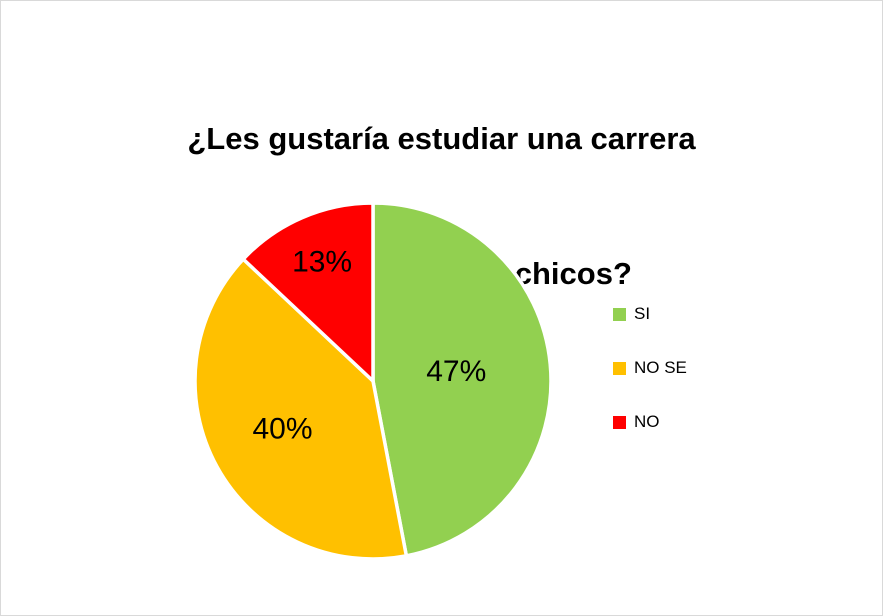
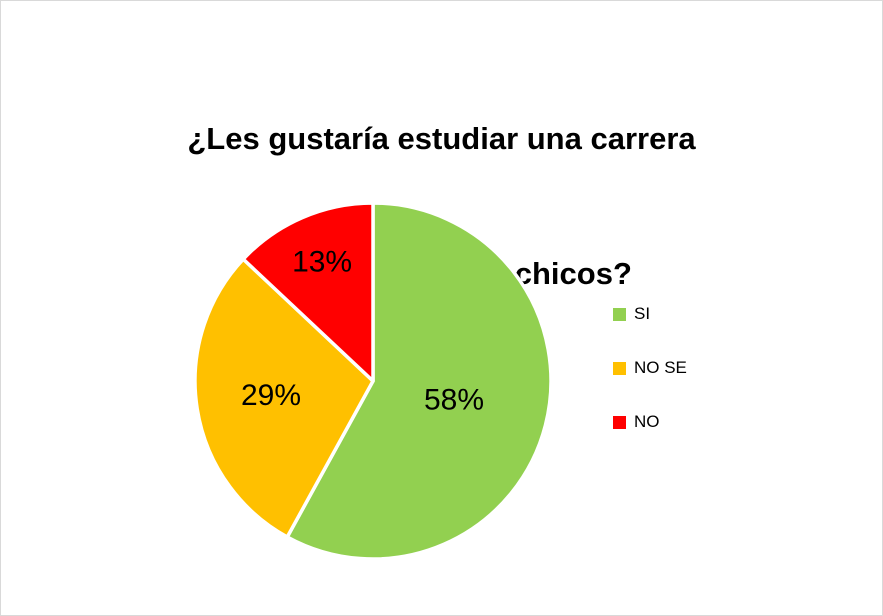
SI: 47% -> 58%
NO SE: 40% -> 29%
